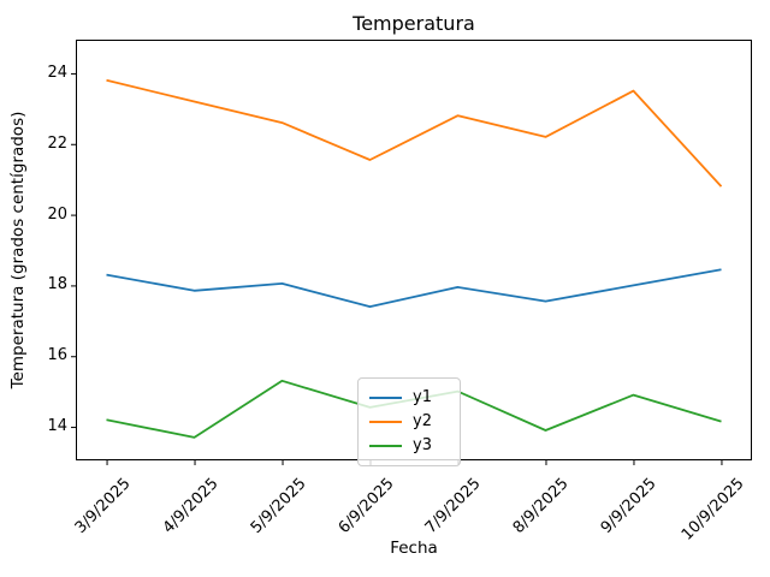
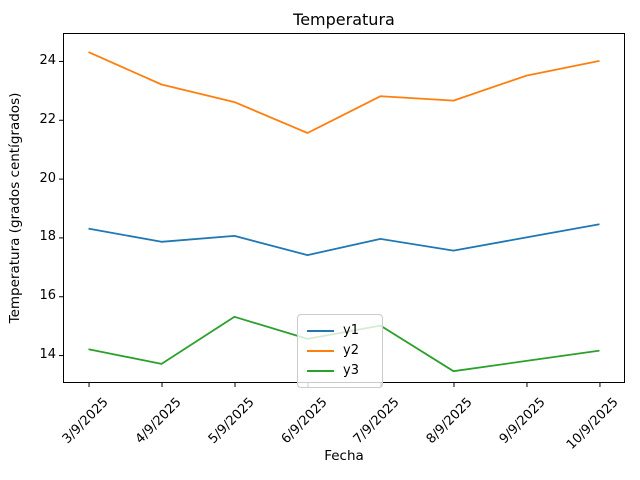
y2/3/9/2025: 23.8 -> 24.3
y2/8/9/2025: 22.2 -> 22.6
y3/8/9/2025: 13.9 -> 13.4
y3/9/9/2025: 14.9 -> 13.8
y2/10/9/2025: 20.8 -> 24.0
